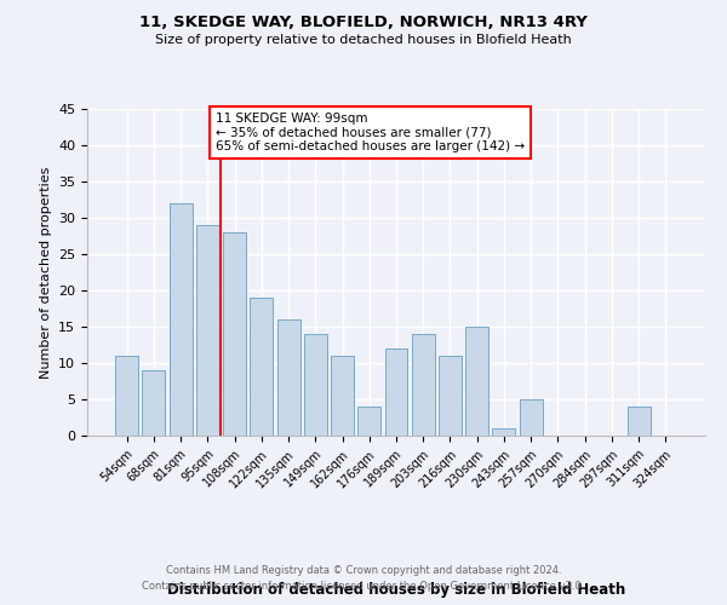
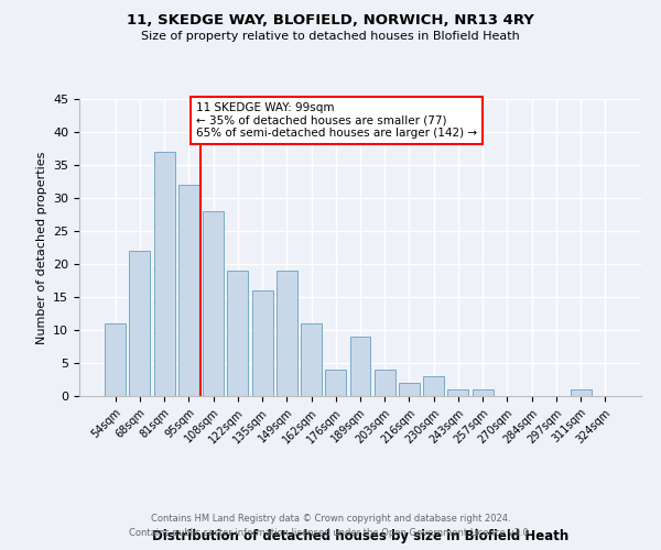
68sqm: 9 -> 22
81sqm: 32 -> 37
95sqm: 29 -> 32
149sqm: 14 -> 19
189sqm: 12 -> 9
203sqm: 14 -> 4
216sqm: 11 -> 2
230sqm: 15 -> 3
257sqm: 5 -> 1
311sqm: 4 -> 1
